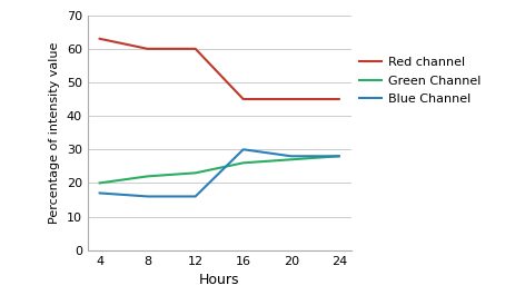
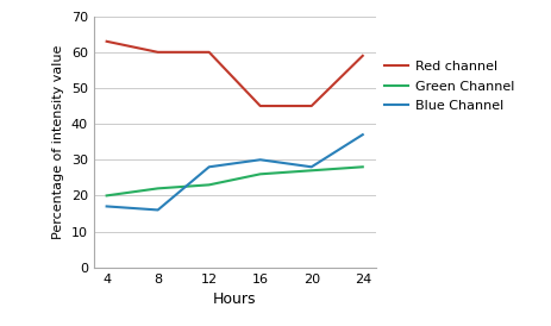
Blue Channel/12: 16 -> 28
Red channel/24: 45 -> 59
Blue Channel/24: 28 -> 37
